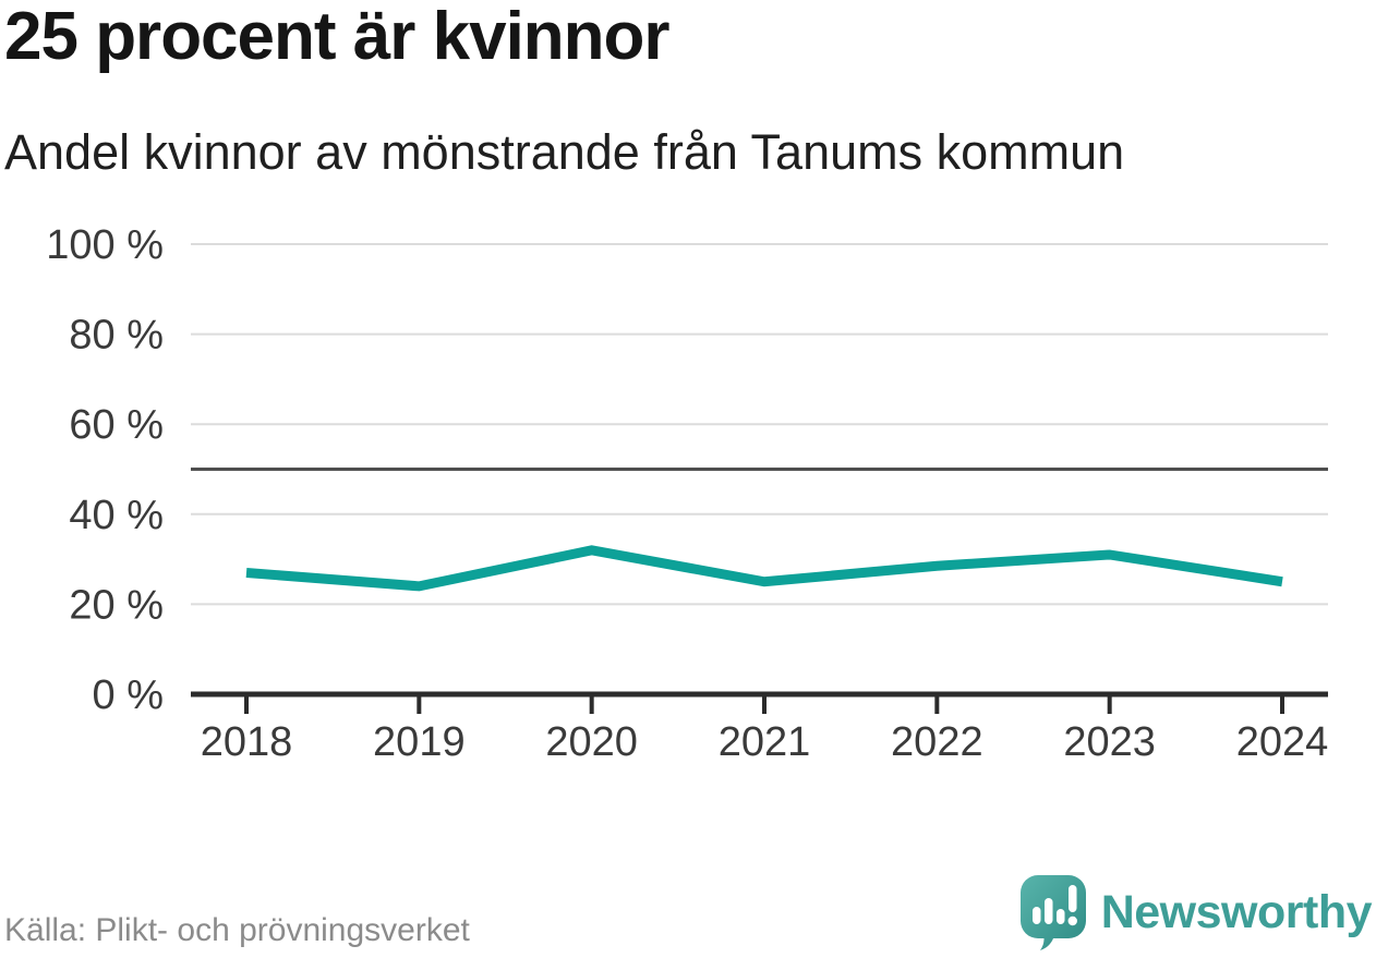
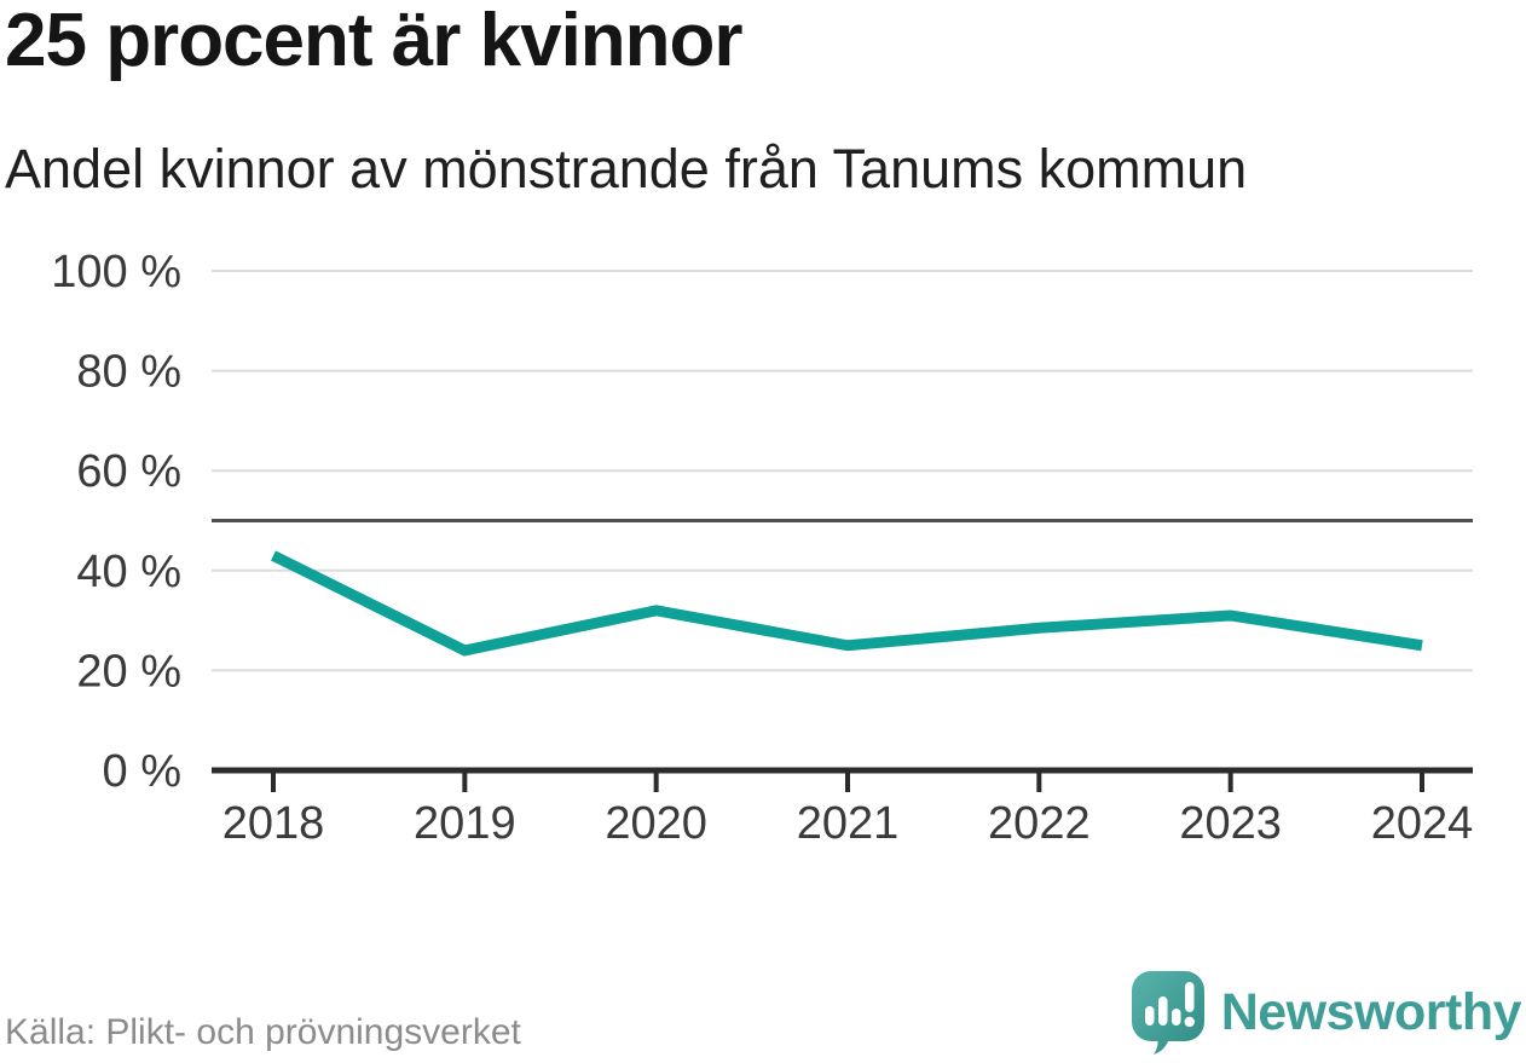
2018: 27% -> 43%
